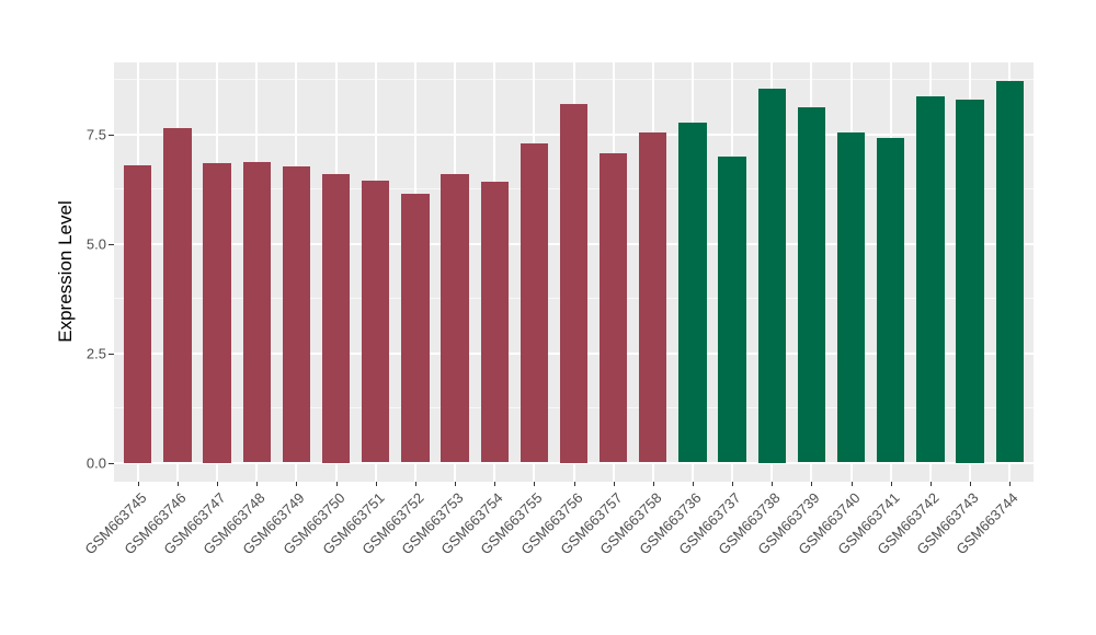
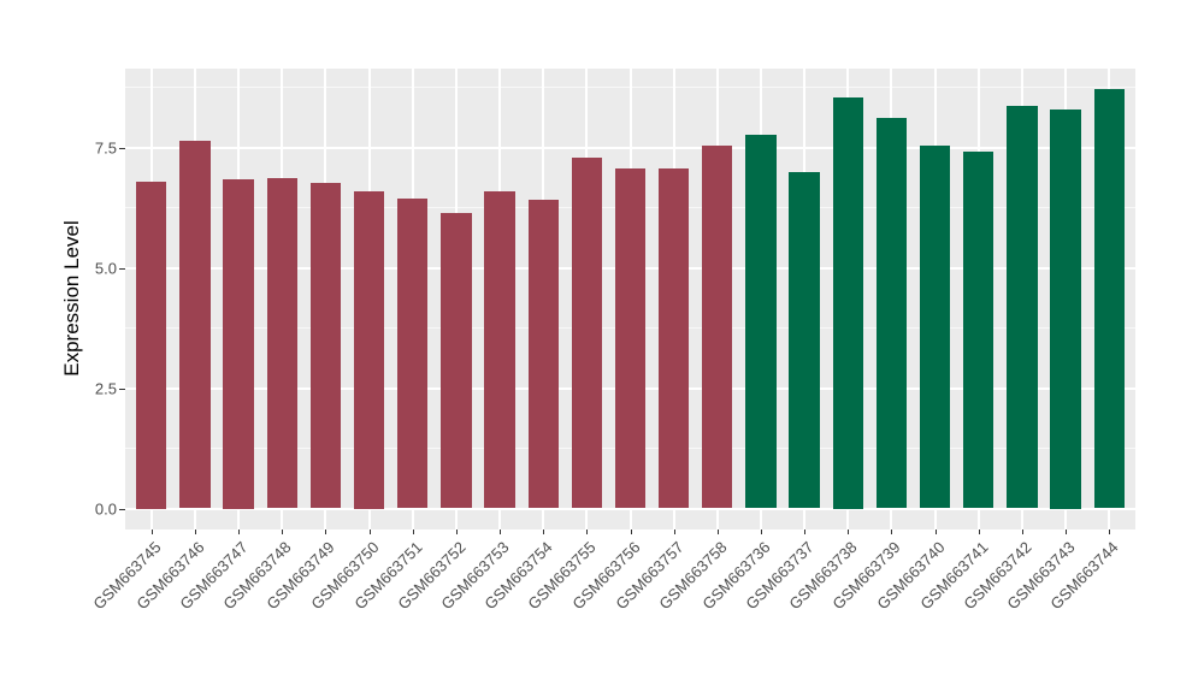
GSM663756: 8.2 -> 7.1
